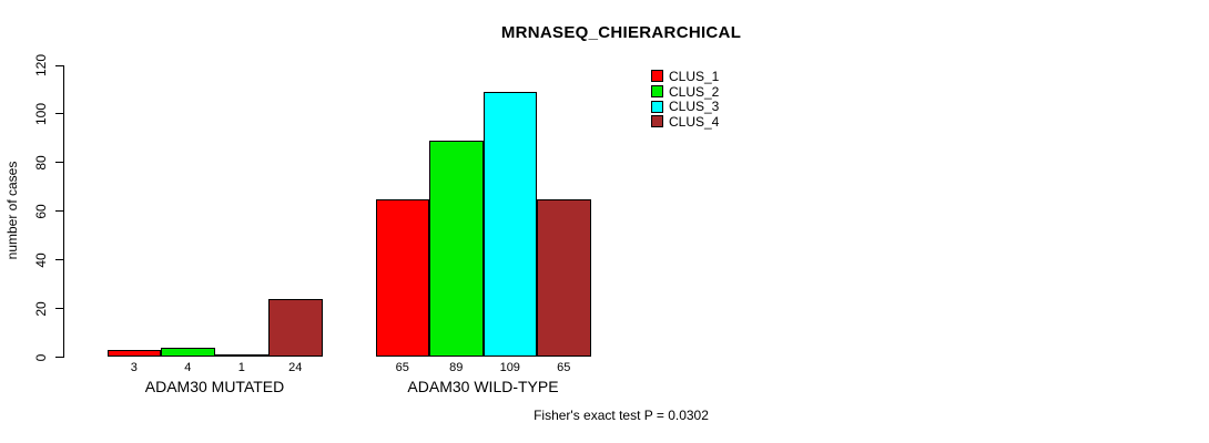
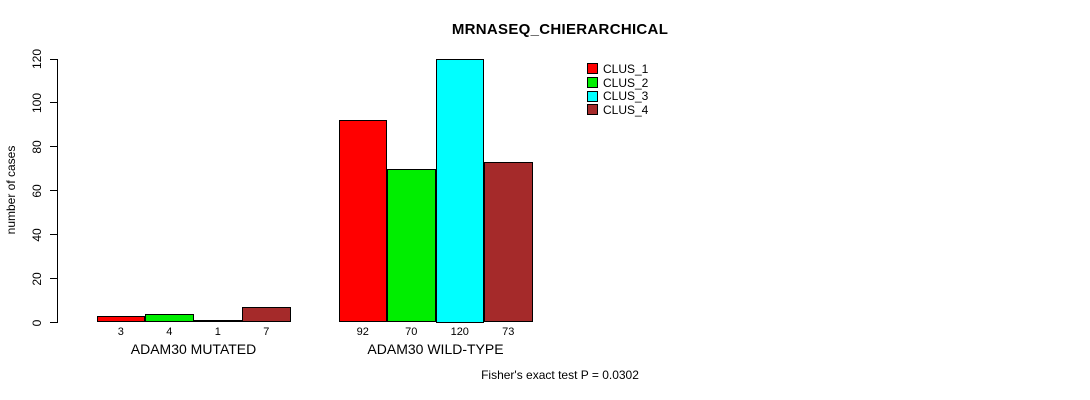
CLUS_4/ADAM30 MUTATED: 24 -> 7
CLUS_1/ADAM30 WILD-TYPE: 65 -> 92
CLUS_2/ADAM30 WILD-TYPE: 89 -> 70
CLUS_3/ADAM30 WILD-TYPE: 109 -> 120
CLUS_4/ADAM30 WILD-TYPE: 65 -> 73
